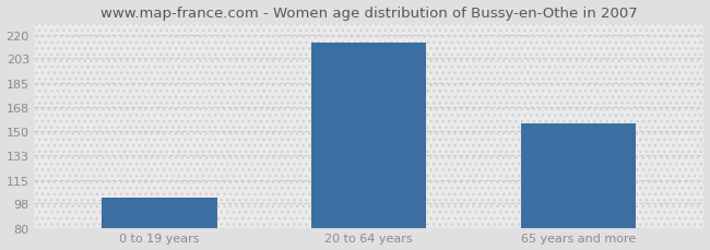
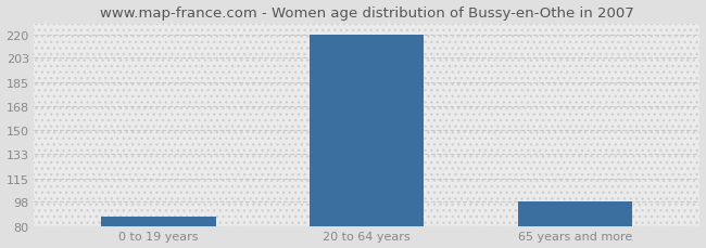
0 to 19 years: 102 -> 87
20 to 64 years: 214 -> 220
65 years and more: 156 -> 98
